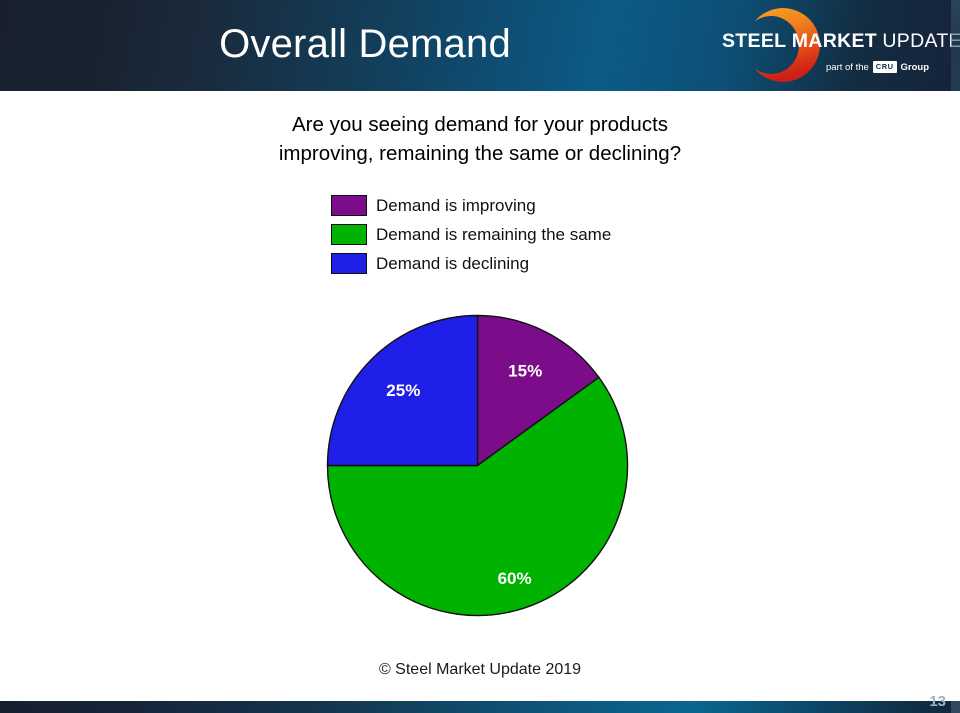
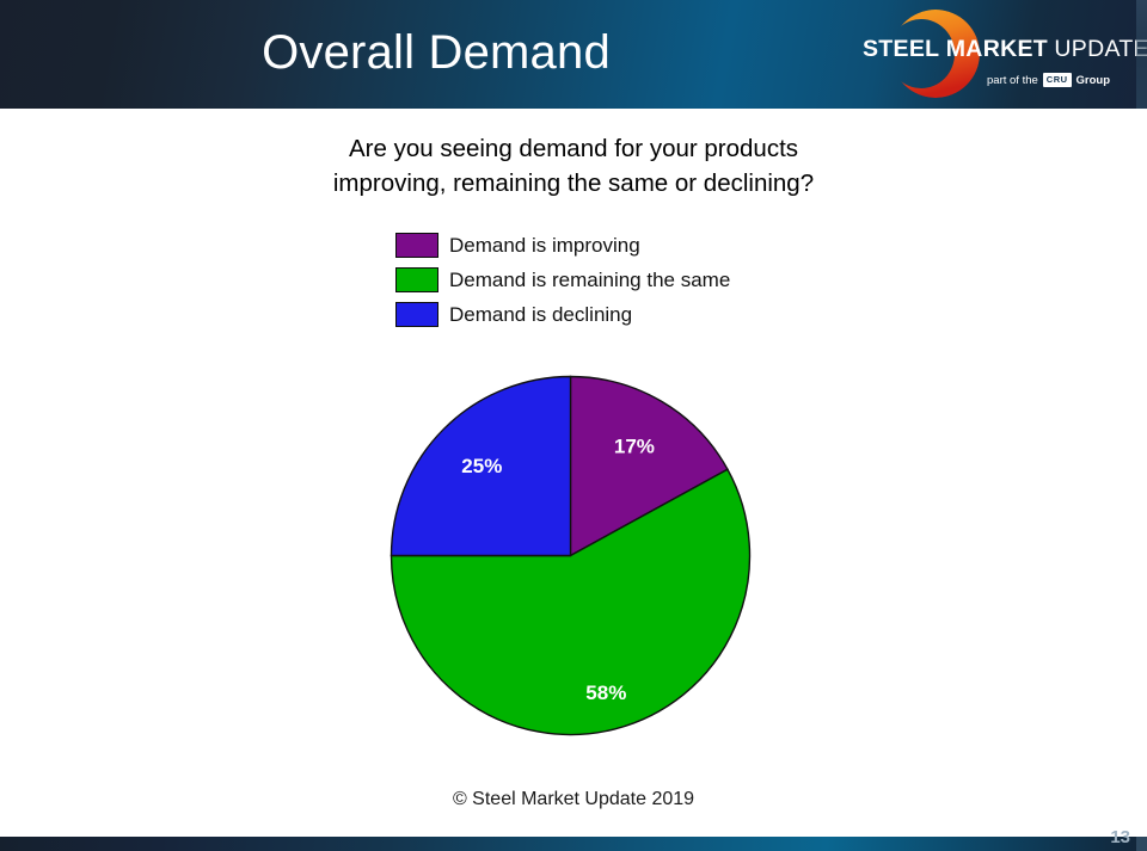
Demand is improving: 15% -> 17%
Demand is remaining the same: 60% -> 58%
